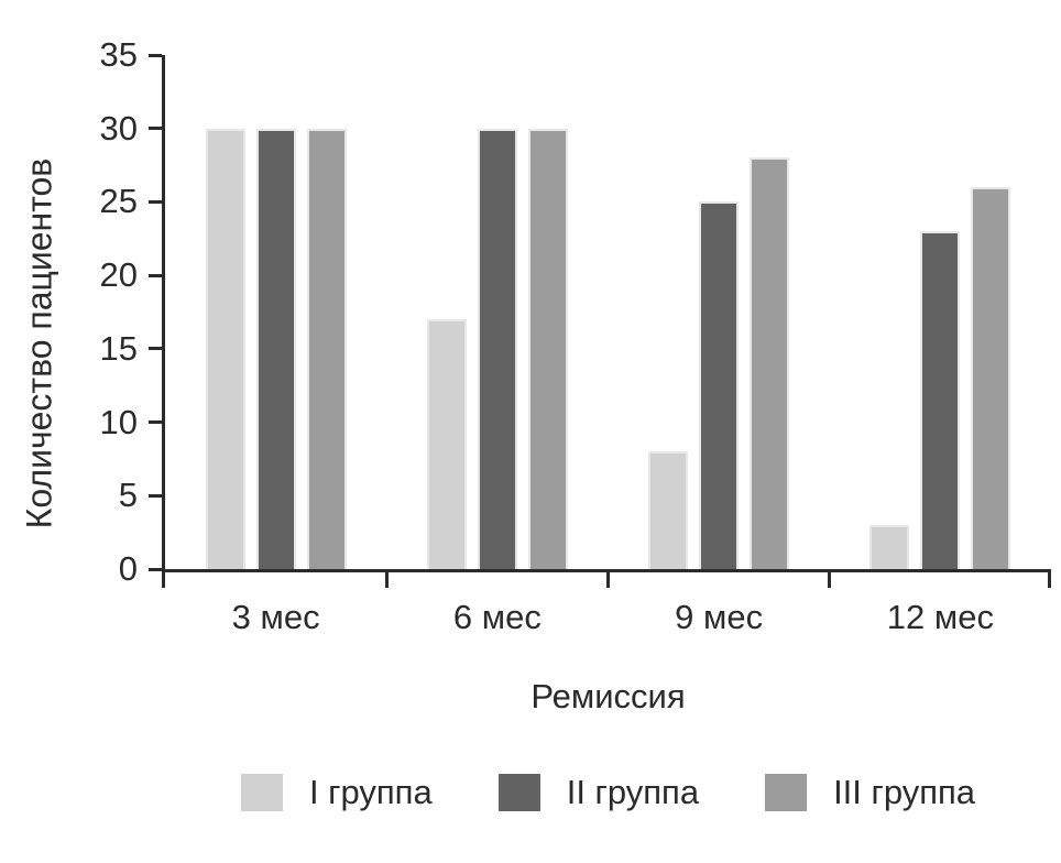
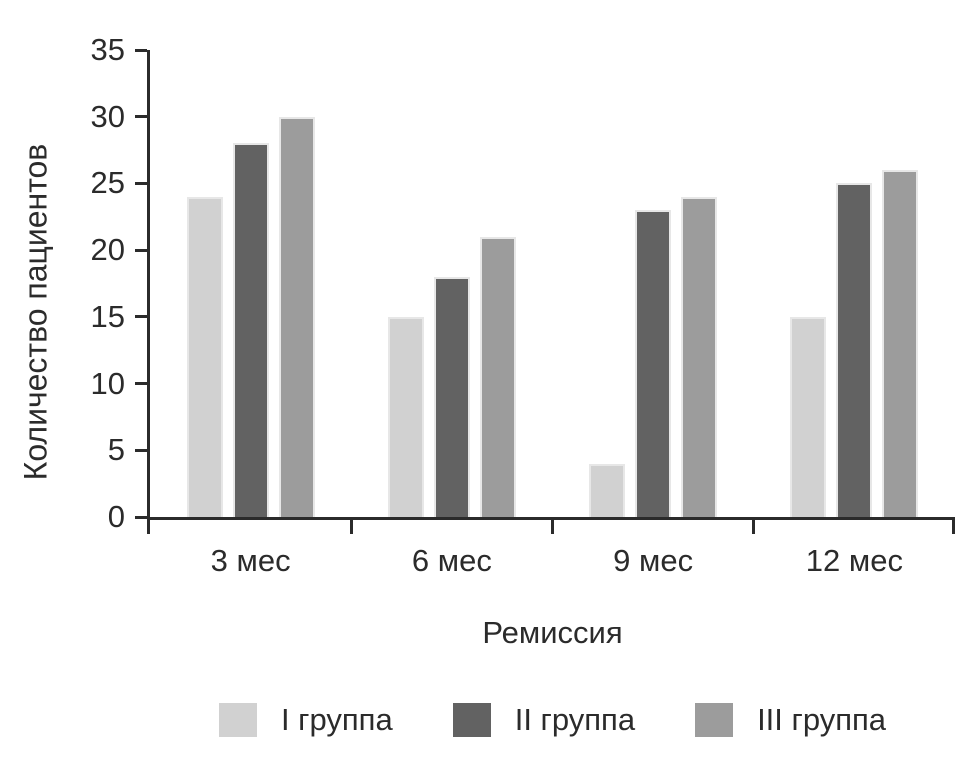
I группа/3 мес: 30 -> 24
II группа/3 мес: 30 -> 28
I группа/6 мес: 17 -> 15
II группа/6 мес: 30 -> 18
III группа/6 мес: 30 -> 21
I группа/9 мес: 8 -> 4
II группа/9 мес: 25 -> 23
III группа/9 мес: 28 -> 24
I группа/12 мес: 3 -> 15
II группа/12 мес: 23 -> 25
